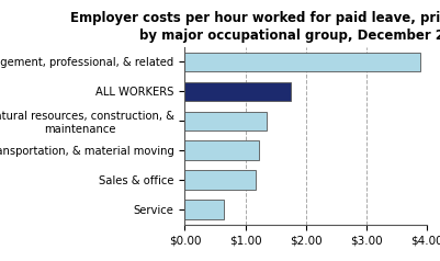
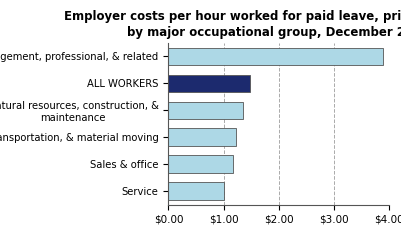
ALL WORKERS: $1.76 -> $1.48
Service: $0.65 -> $1.00
